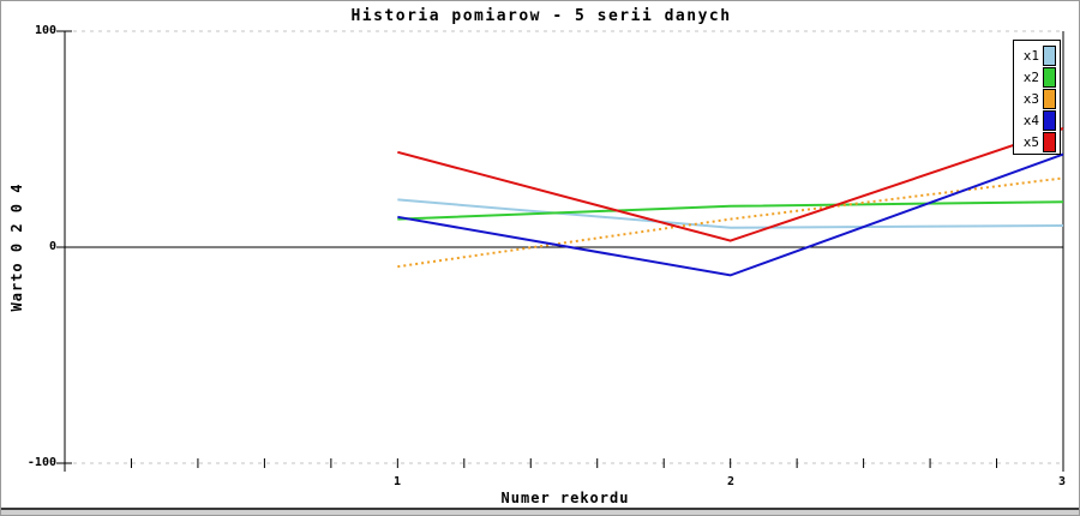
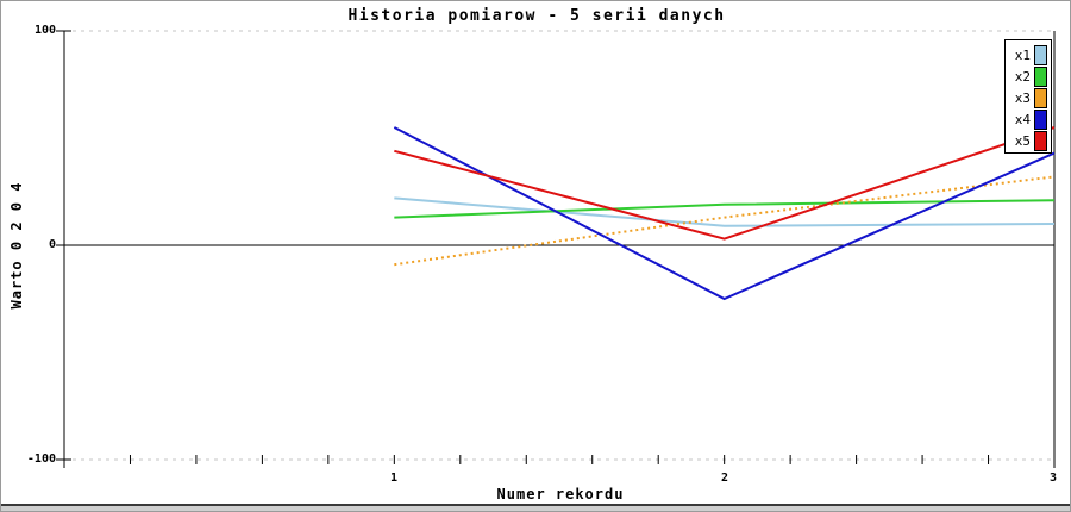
x4/1: 14 -> 55
x4/2: -13 -> -25
